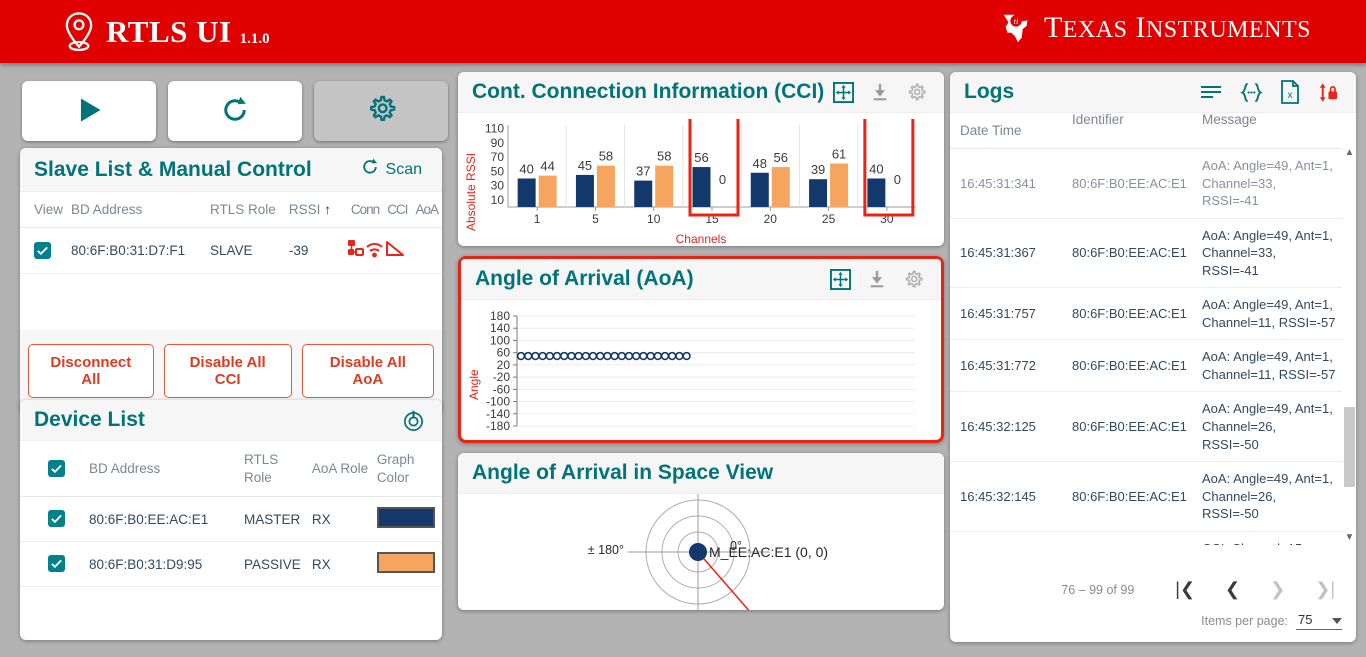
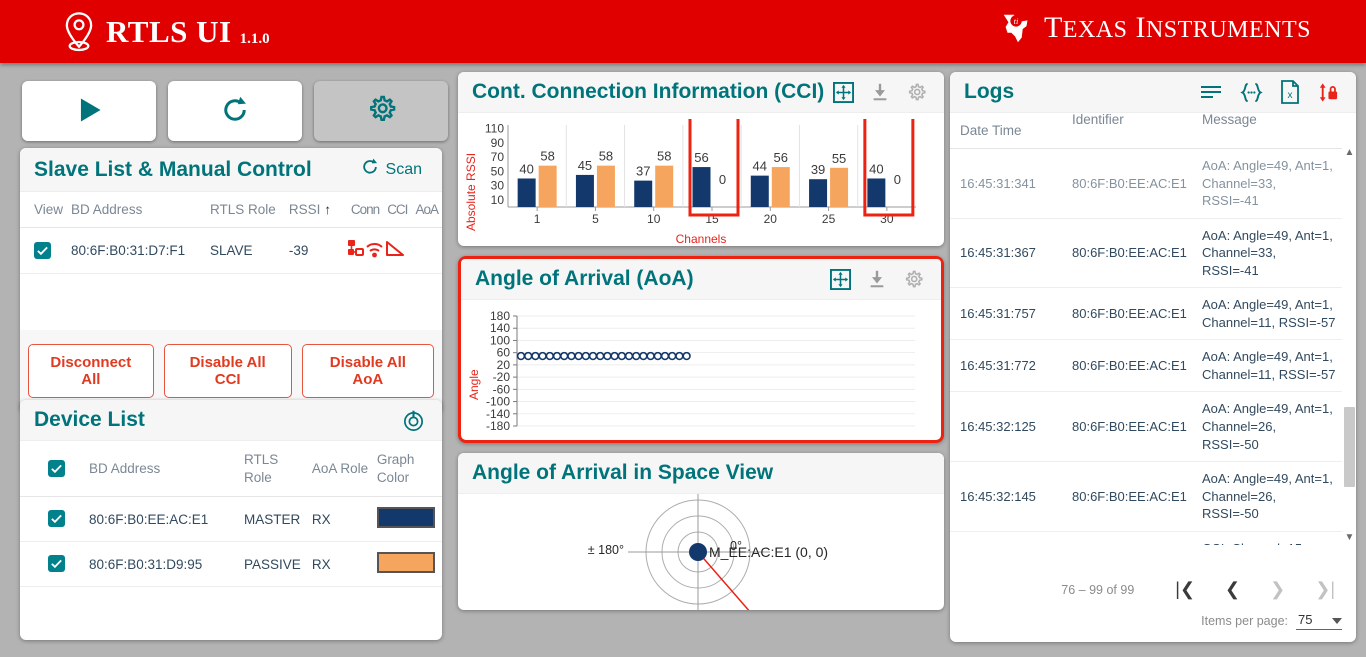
Cont. Connection Information (CCI)/80:6F:B0:31:D9:95/1: 44 -> 58
Cont. Connection Information (CCI)/80:6F:B0:EE:AC:E1/20: 48 -> 44
Cont. Connection Information (CCI)/80:6F:B0:31:D9:95/25: 61 -> 55
